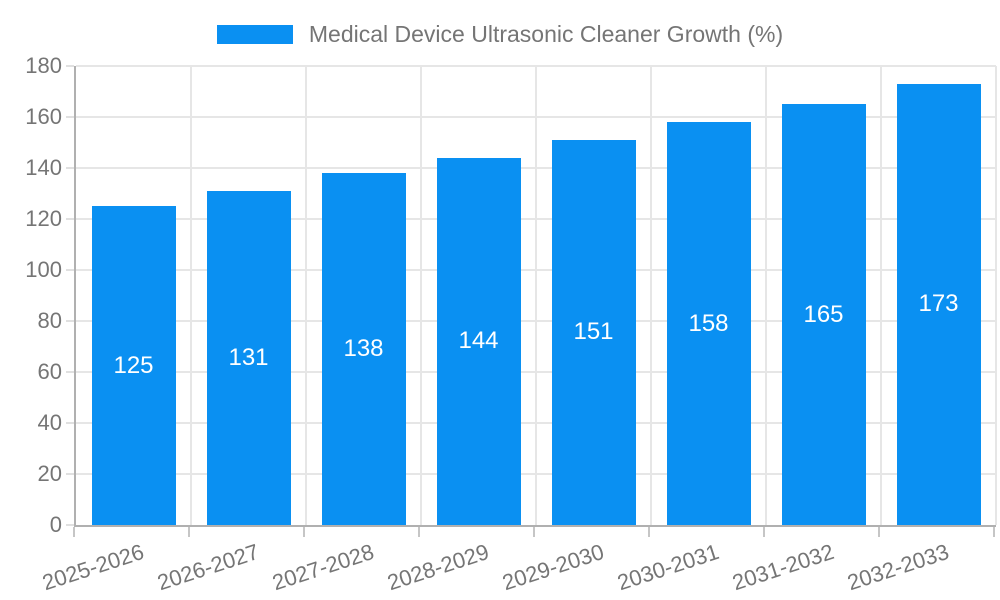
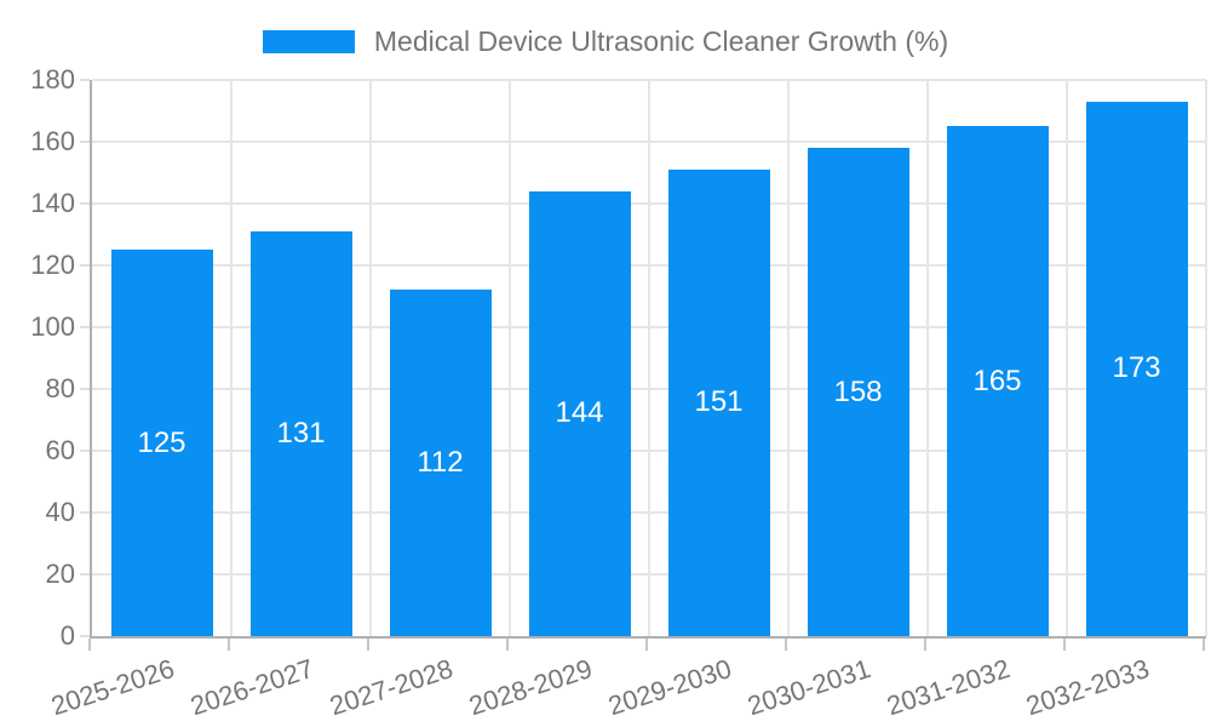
2027-2028: 138 -> 112
